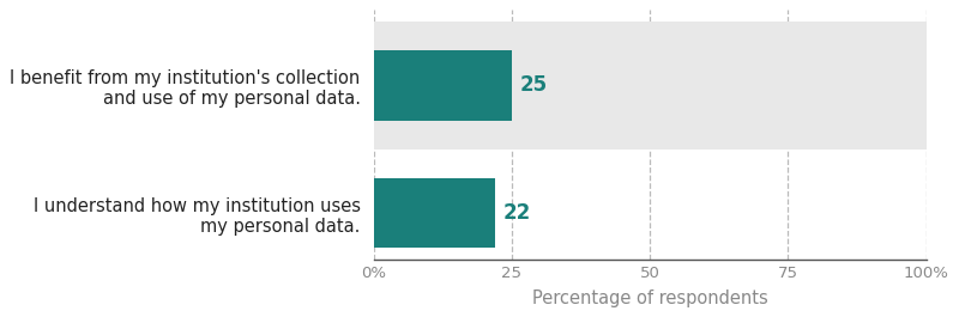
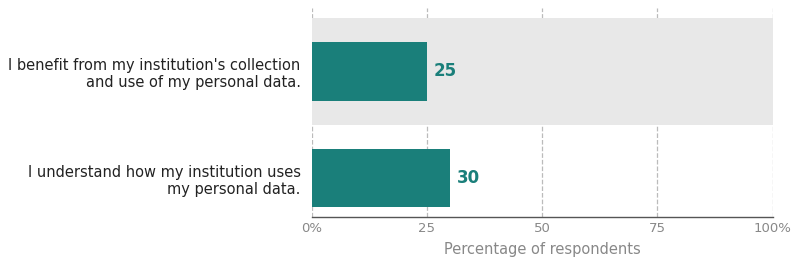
I understand how my institution uses my personal data.: 22 -> 30
